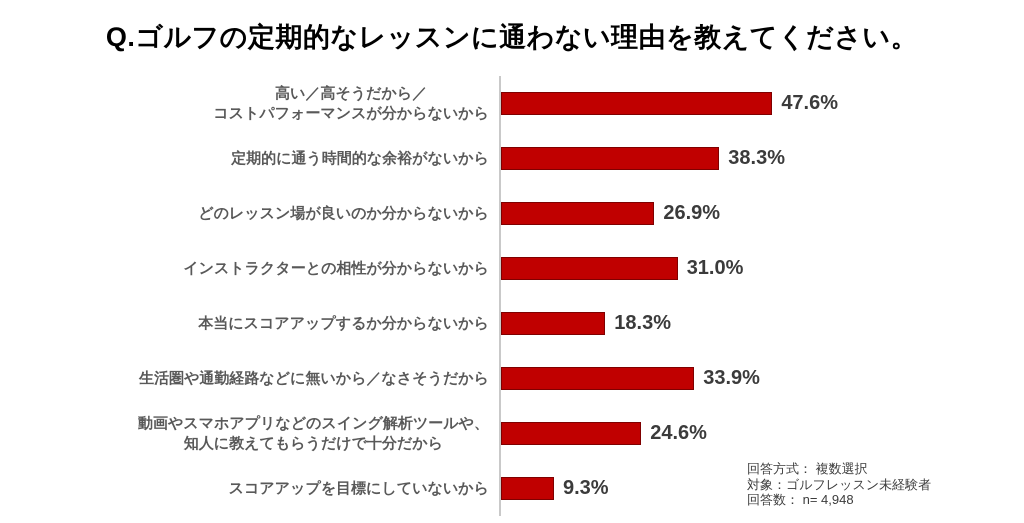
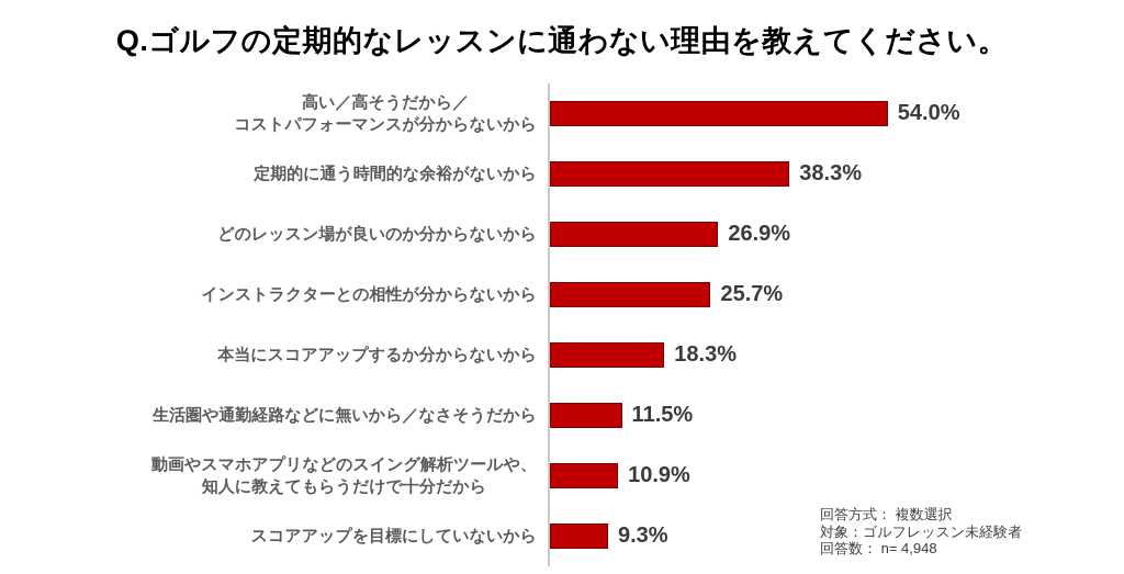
高い／高そうだから／ コストパフォーマンスが分からないから: 47.6% -> 54.0%
インストラクターとの相性が分からないから: 31.0% -> 25.7%
生活圏や通勤経路などに無いから／なさそうだから: 33.9% -> 11.5%
動画やスマホアプリなどのスイング解析ツールや、 知人に教えてもらうだけで十分だから: 24.6% -> 10.9%
